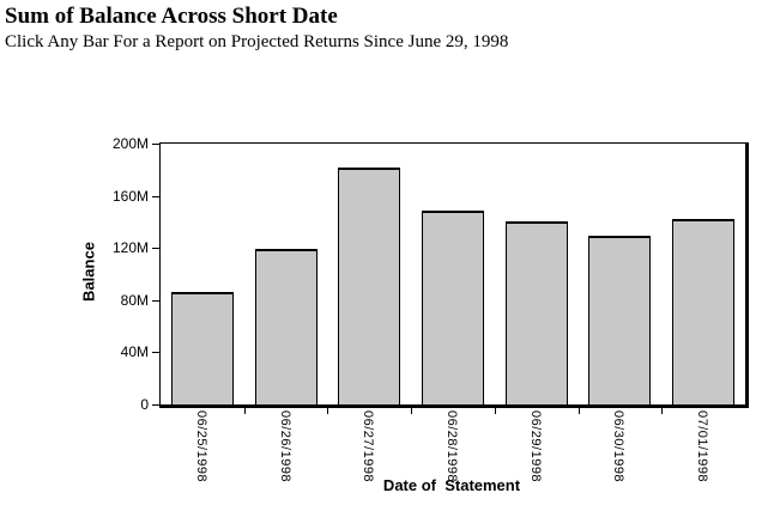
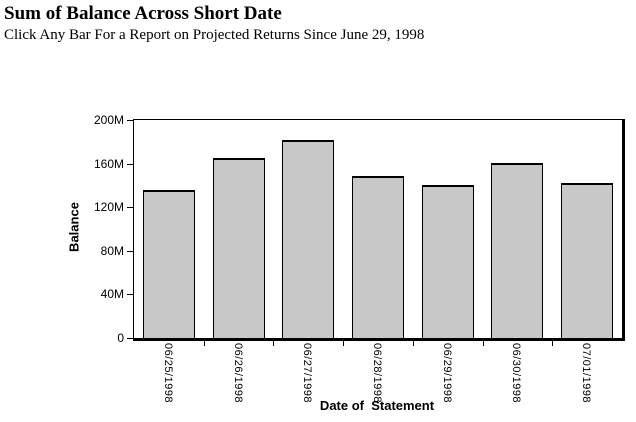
06/25/1998: 86M -> 136M
06/26/1998: 119M -> 165M
06/30/1998: 129M -> 161M
